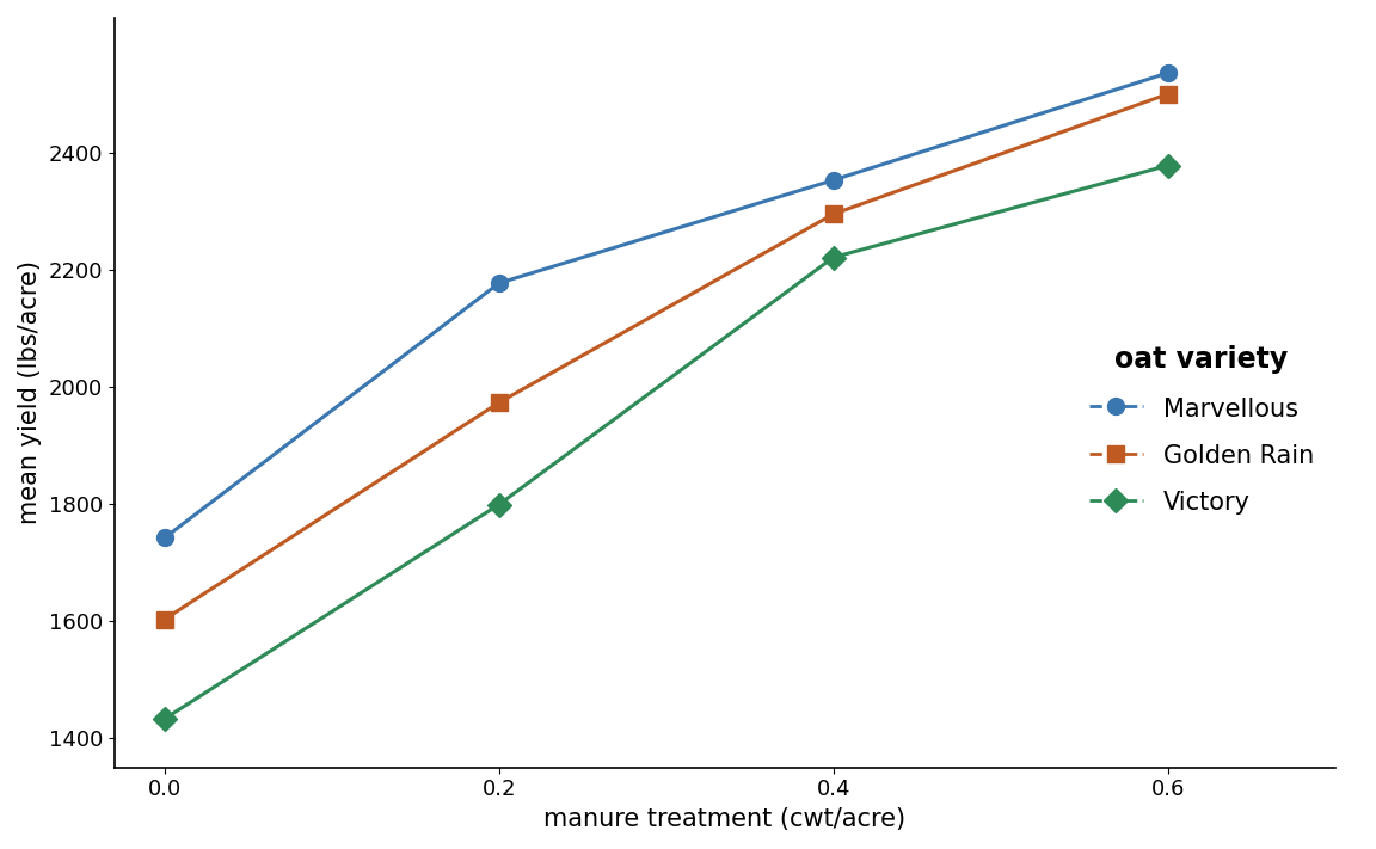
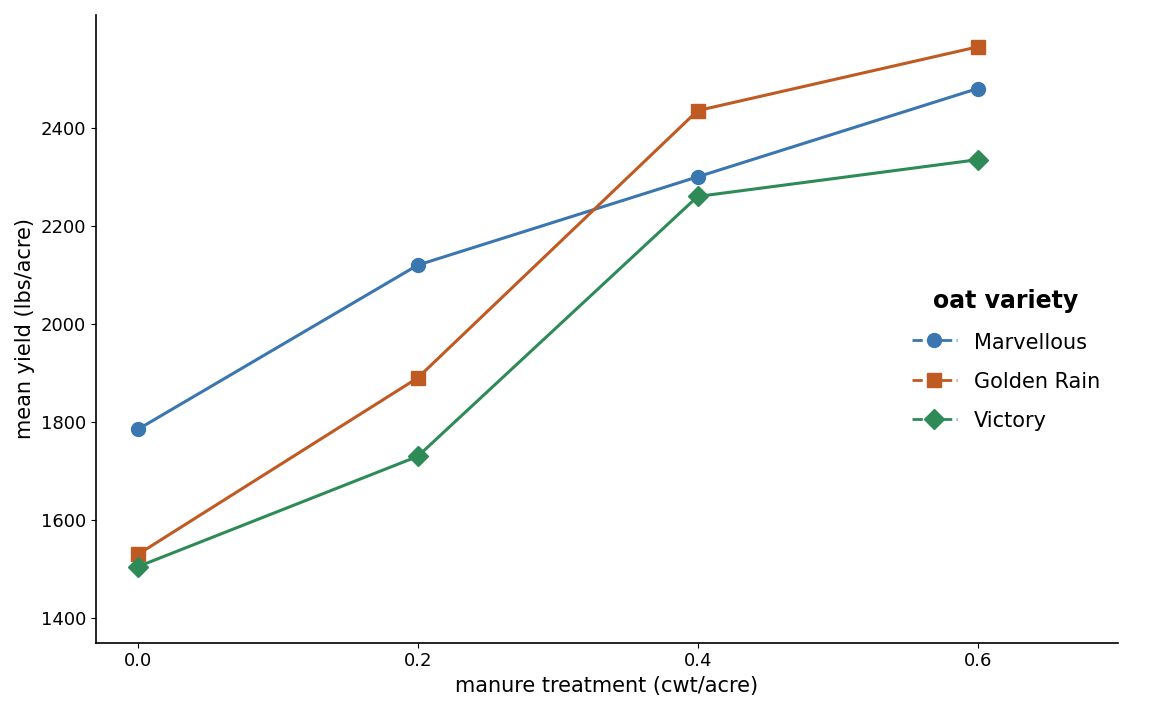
Marvellous/0.0: 1742 -> 1785
Golden Rain/0.0: 1603 -> 1530
Victory/0.0: 1433 -> 1505
Marvellous/0.2: 2177 -> 2120
Golden Rain/0.2: 1973 -> 1890
Victory/0.2: 1799 -> 1730
Marvellous/0.4: 2353 -> 2300
Golden Rain/0.4: 2295 -> 2435
Victory/0.4: 2221 -> 2260
Marvellous/0.6: 2536 -> 2480
Golden Rain/0.6: 2500 -> 2565
Victory/0.6: 2378 -> 2335
